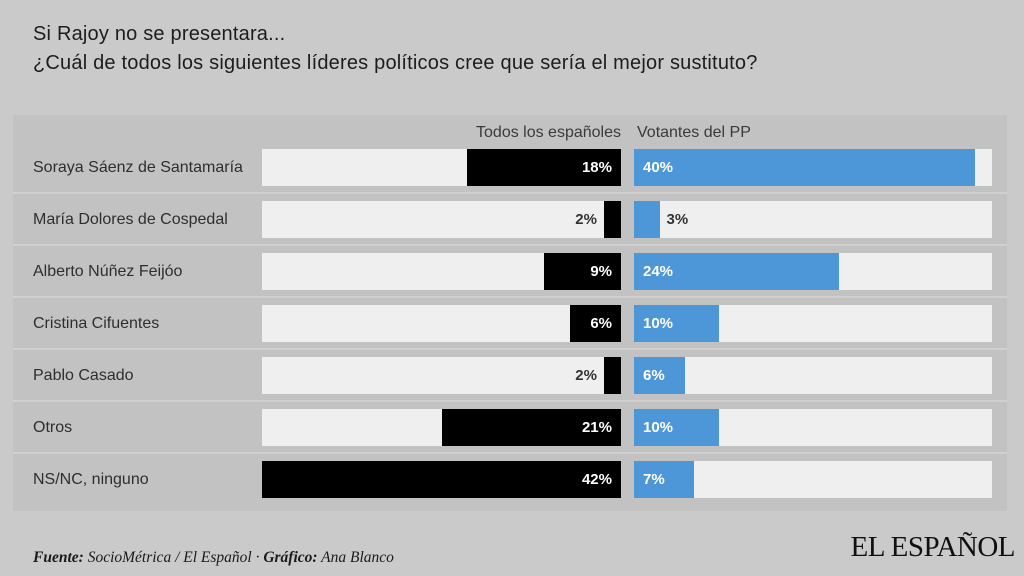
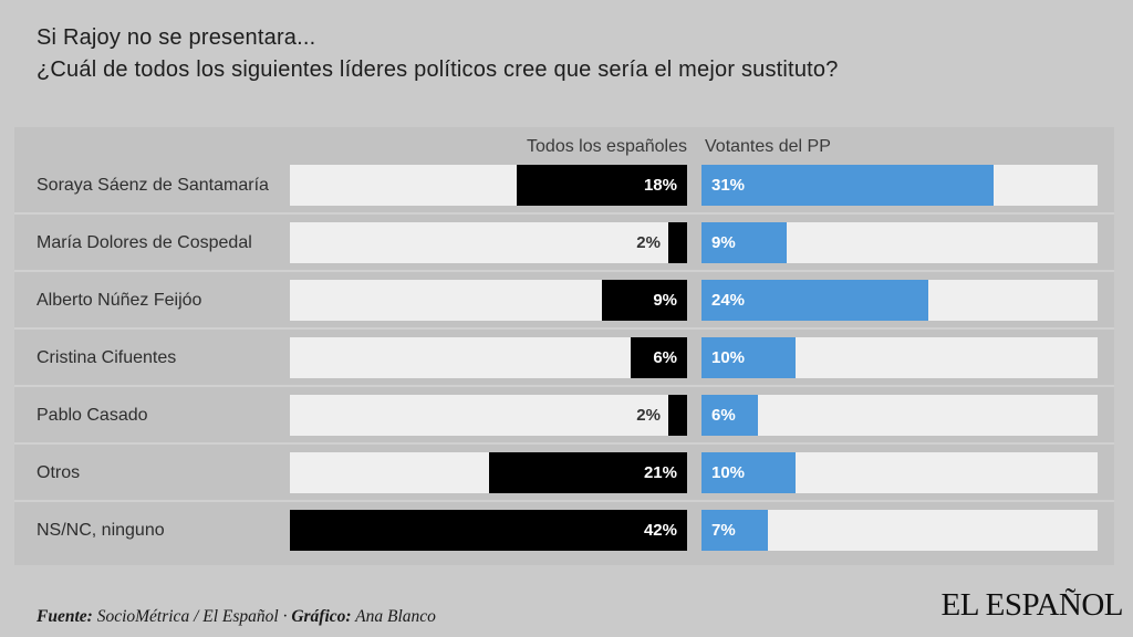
Votantes del PP/Soraya Sáenz de Santamaría: 40% -> 31%
Votantes del PP/María Dolores de Cospedal: 3% -> 9%
